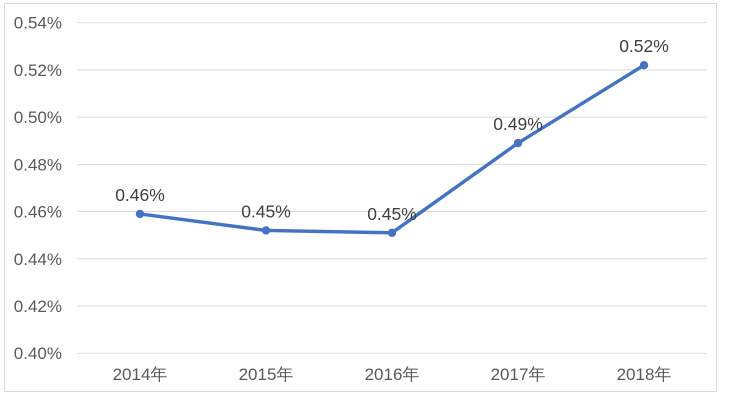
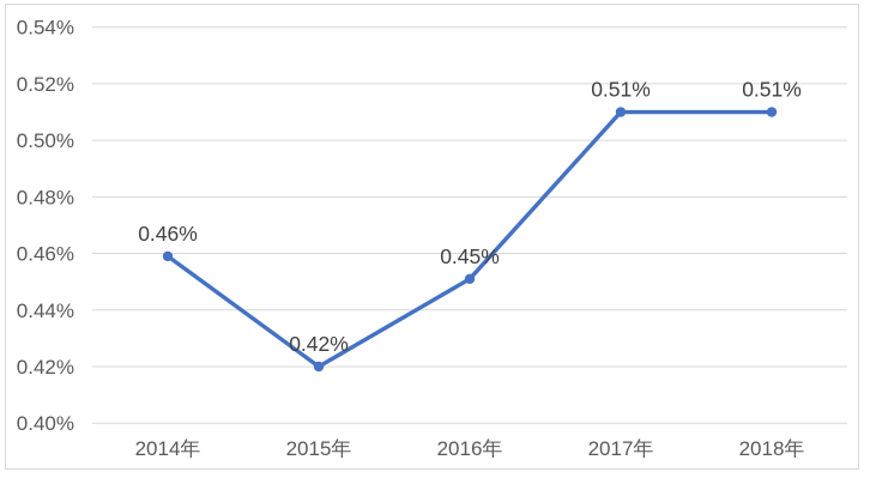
2015年: 0.45% -> 0.42%
2017年: 0.49% -> 0.51%
2018年: 0.52% -> 0.51%
